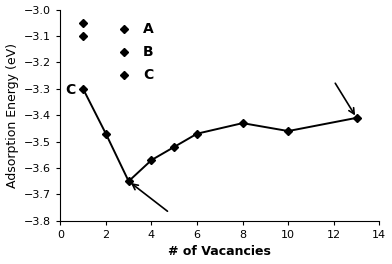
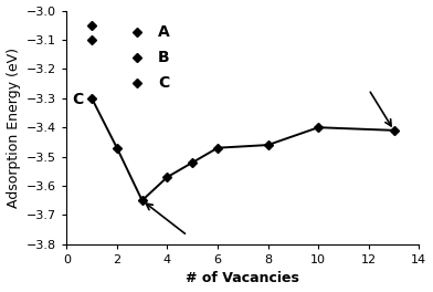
8: -3.43 -> -3.46
10: -3.46 -> -3.40
